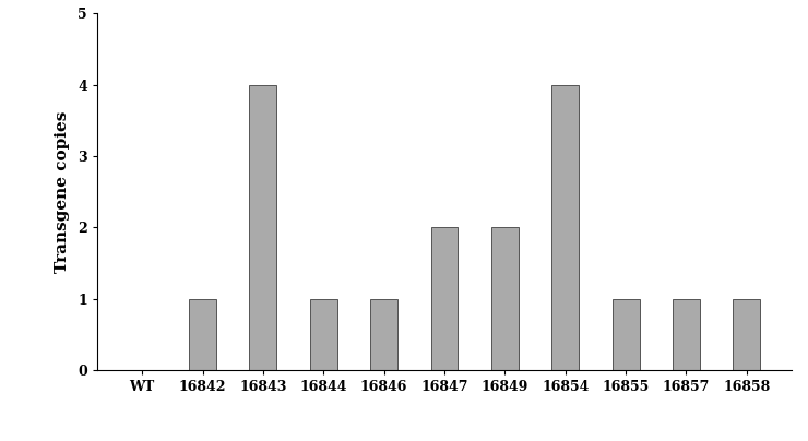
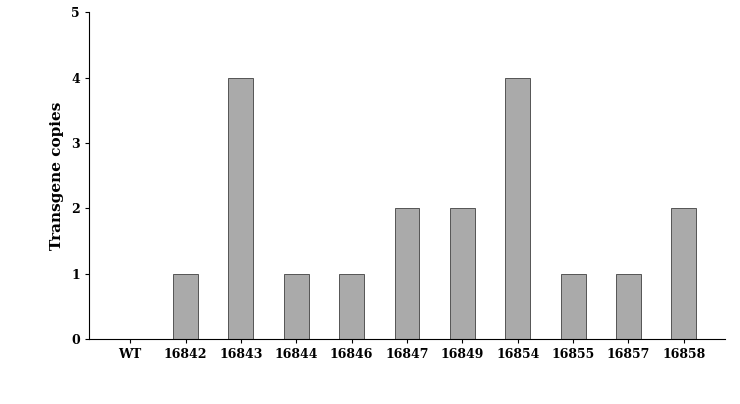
16858: 1 -> 2
